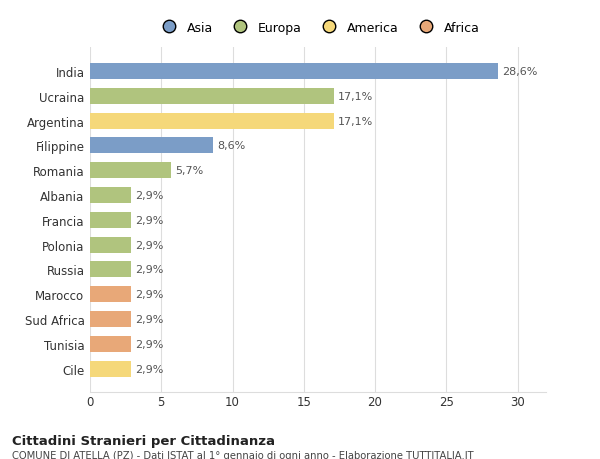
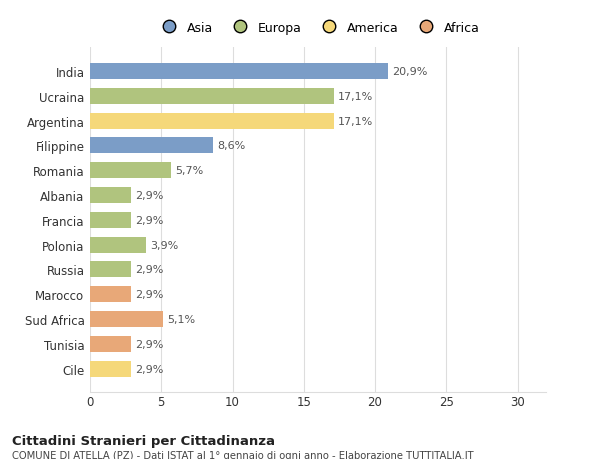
India: 28,6% -> 20,9%
Polonia: 2,9% -> 3,9%
Sud Africa: 2,9% -> 5,1%
